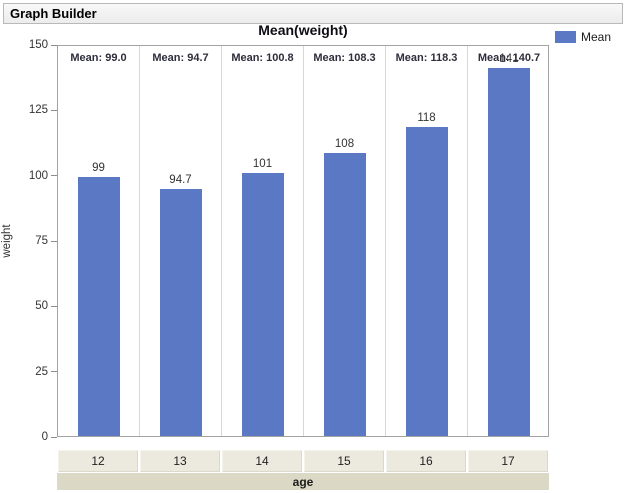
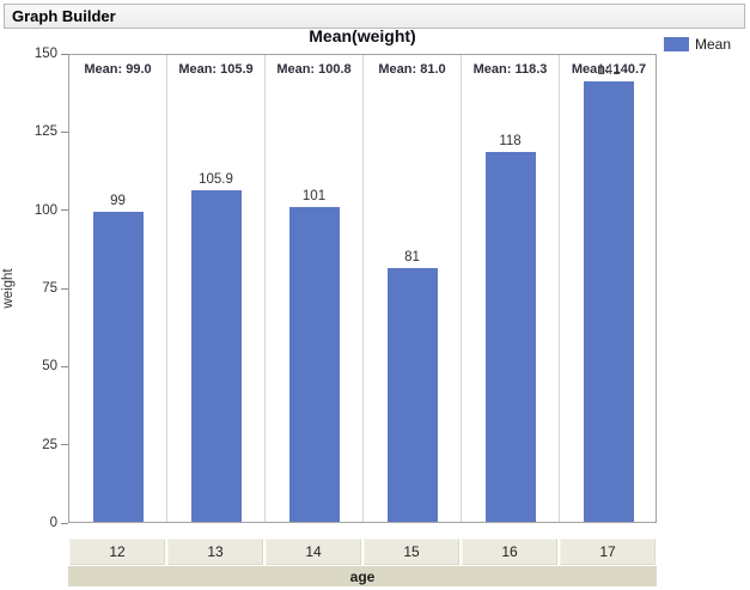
13: 94.7 -> 105.9
15: 108 -> 81
